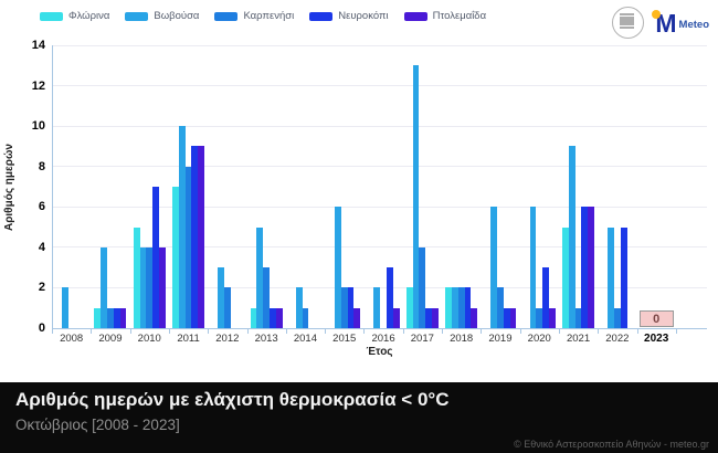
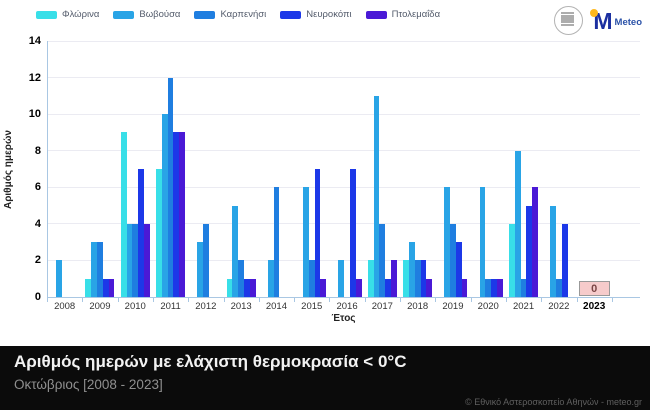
Βωβούσα/2009: 4 -> 3
Καρπενήσι/2009: 1 -> 3
Φλώρινα/2010: 5 -> 9
Καρπενήσι/2011: 8 -> 12
Καρπενήσι/2012: 2 -> 4
Καρπενήσι/2013: 3 -> 2
Καρπενήσι/2014: 1 -> 6
Νευροκόπι/2015: 2 -> 7
Νευροκόπι/2016: 3 -> 7
Βωβούσα/2017: 13 -> 11
Πτολεμαΐδα/2017: 1 -> 2
Βωβούσα/2018: 2 -> 3
Καρπενήσι/2019: 2 -> 4
Νευροκόπι/2019: 1 -> 3
Νευροκόπι/2020: 3 -> 1
Φλώρινα/2021: 5 -> 4
Βωβούσα/2021: 9 -> 8
Νευροκόπι/2021: 6 -> 5
Νευροκόπι/2022: 5 -> 4
